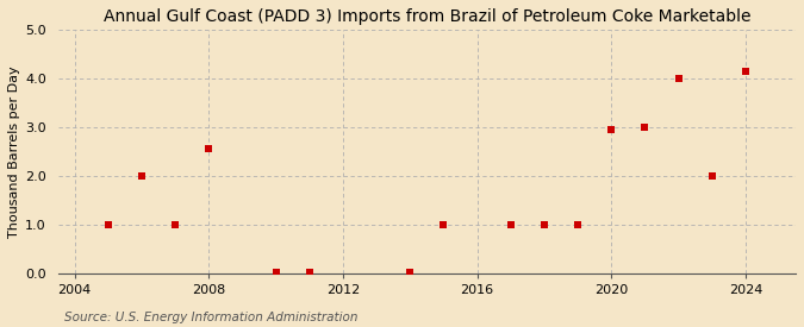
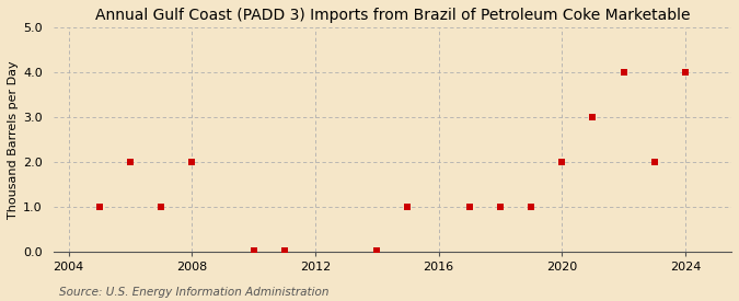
2008: 2.55 -> 2.00
2020: 2.95 -> 2.00
2024: 4.15 -> 4.00
